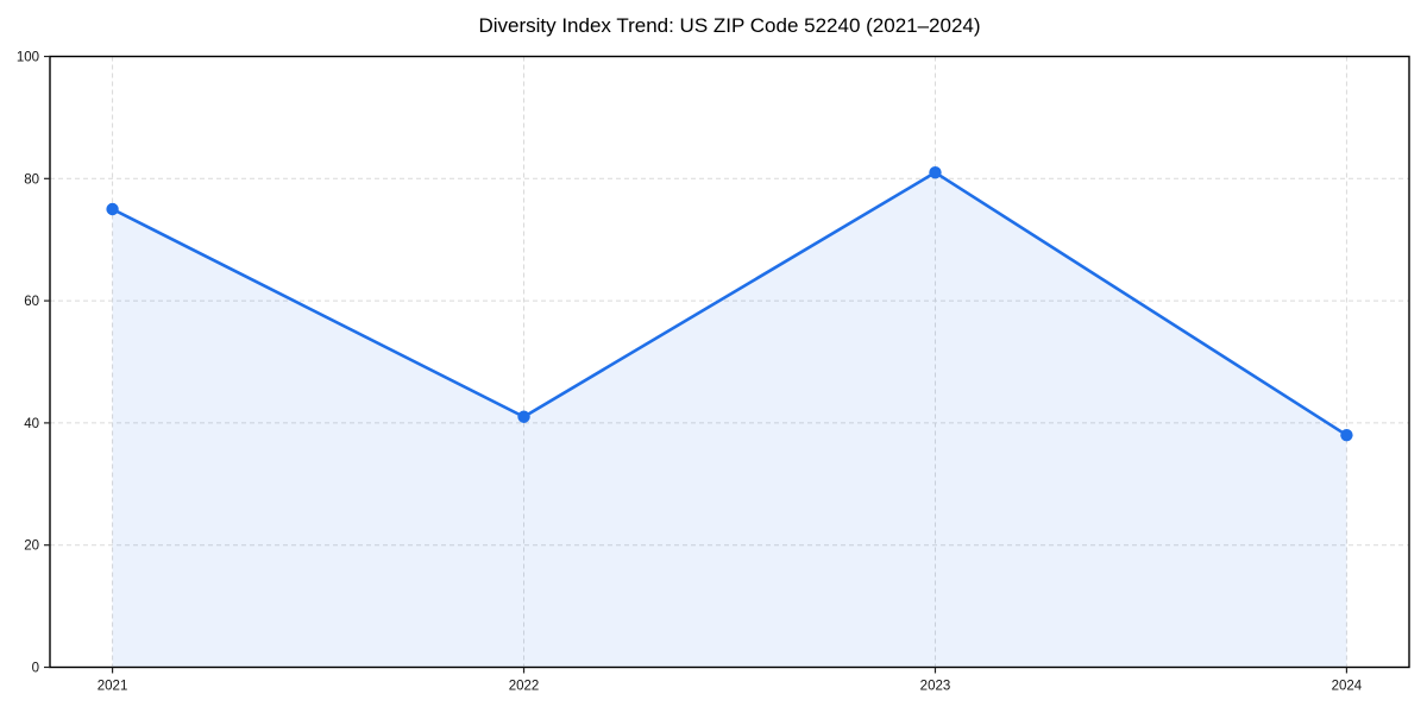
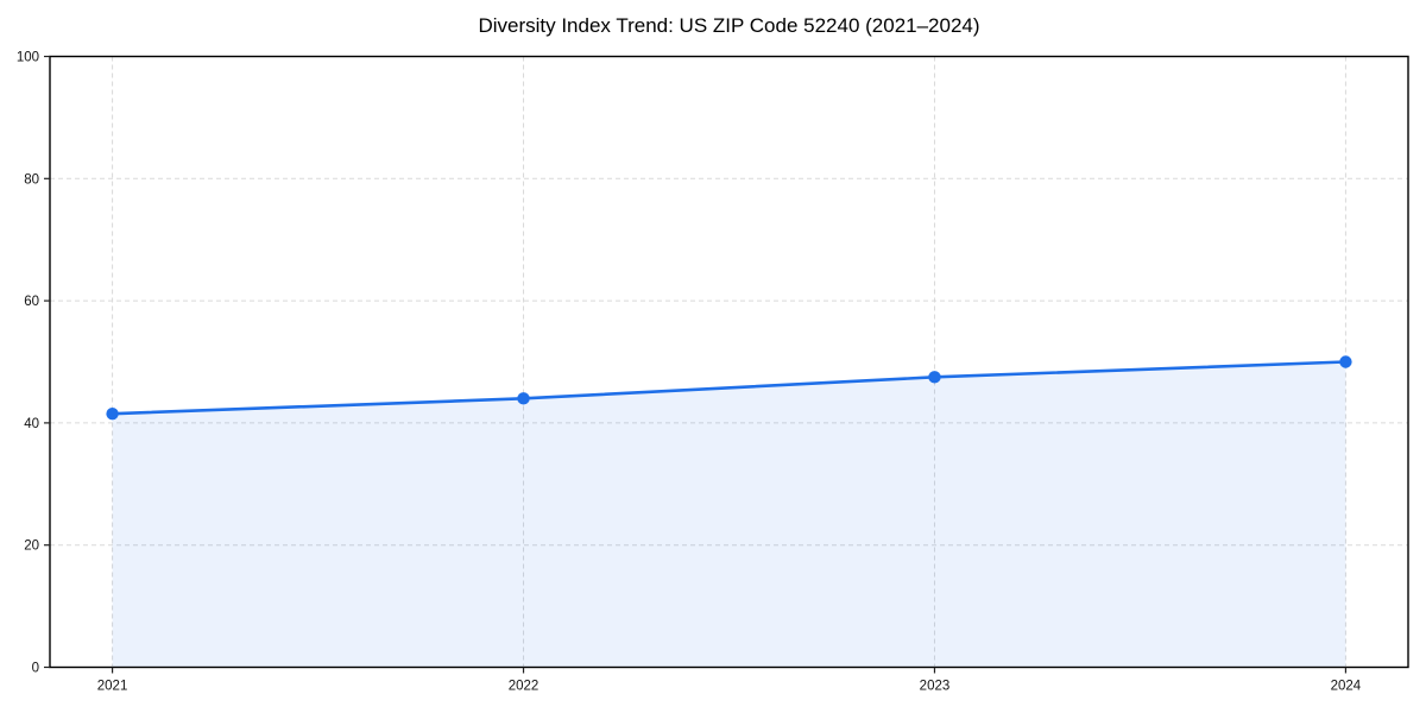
2021: 75 -> 42
2022: 41 -> 44
2023: 81 -> 48
2024: 38 -> 50
